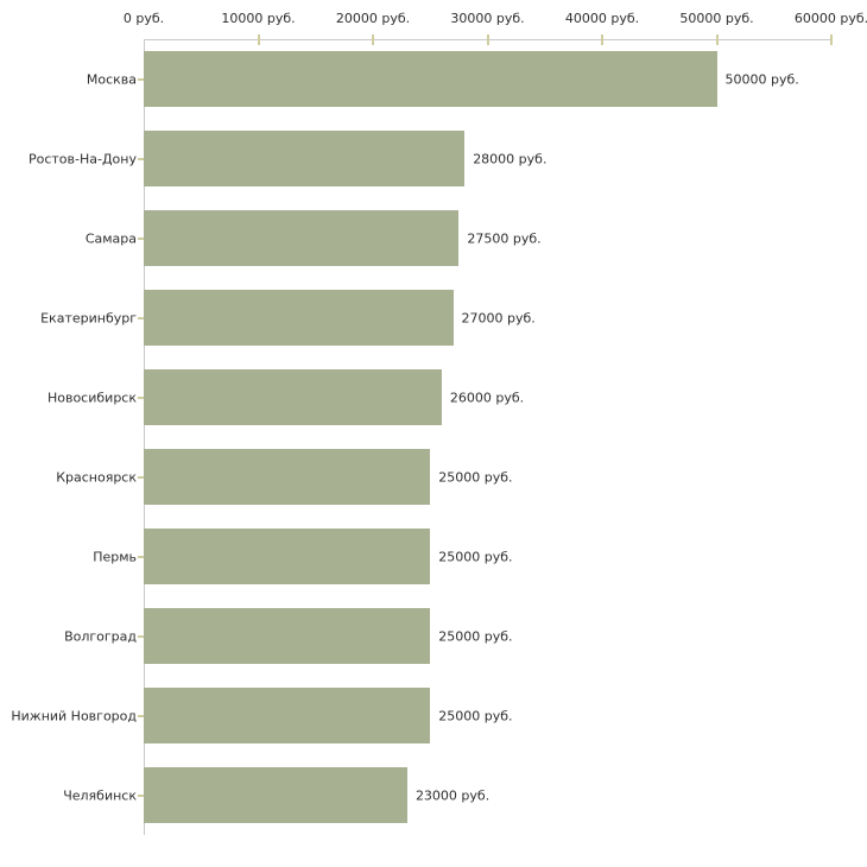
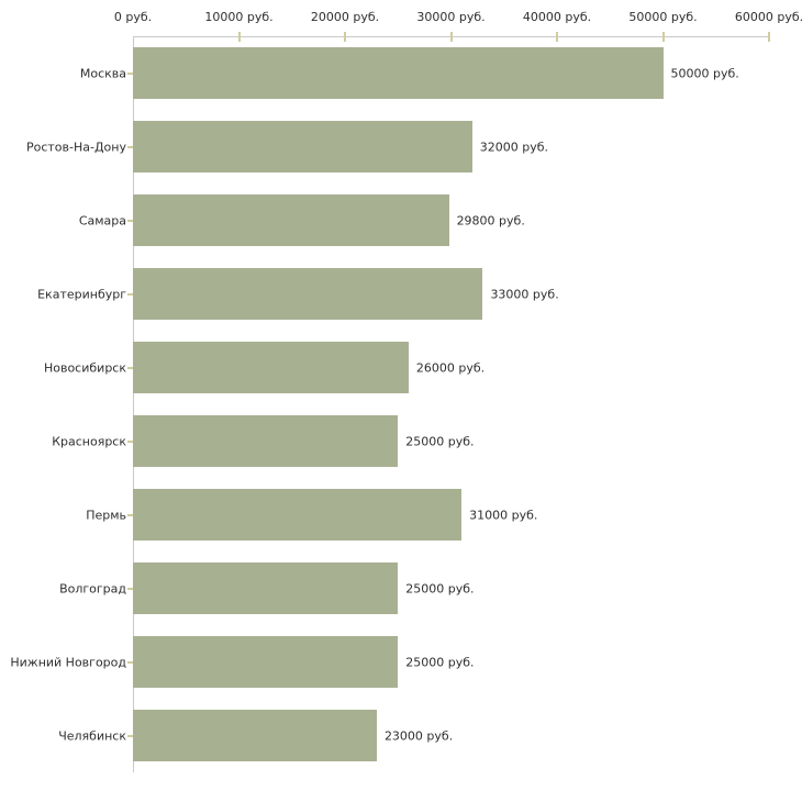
Ростов-На-Дону: 28000 -> 32000
Самара: 27500 -> 29800
Екатеринбург: 27000 -> 33000
Пермь: 25000 -> 31000
